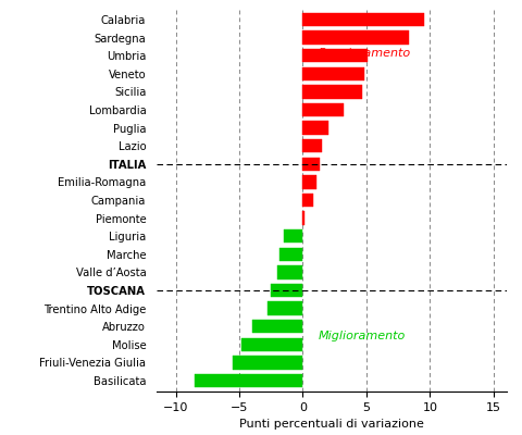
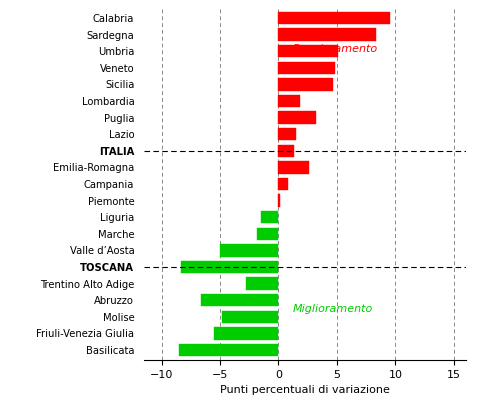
Lombardia: 3.2 -> 1.8
Puglia: 2.0 -> 3.2
Emilia-Romagna: 1.1 -> 2.6
Valle d’Aosta: -2.0 -> -5.0
TOSCANA: -2.5 -> -8.3
Abruzzo: -4.0 -> -6.6
